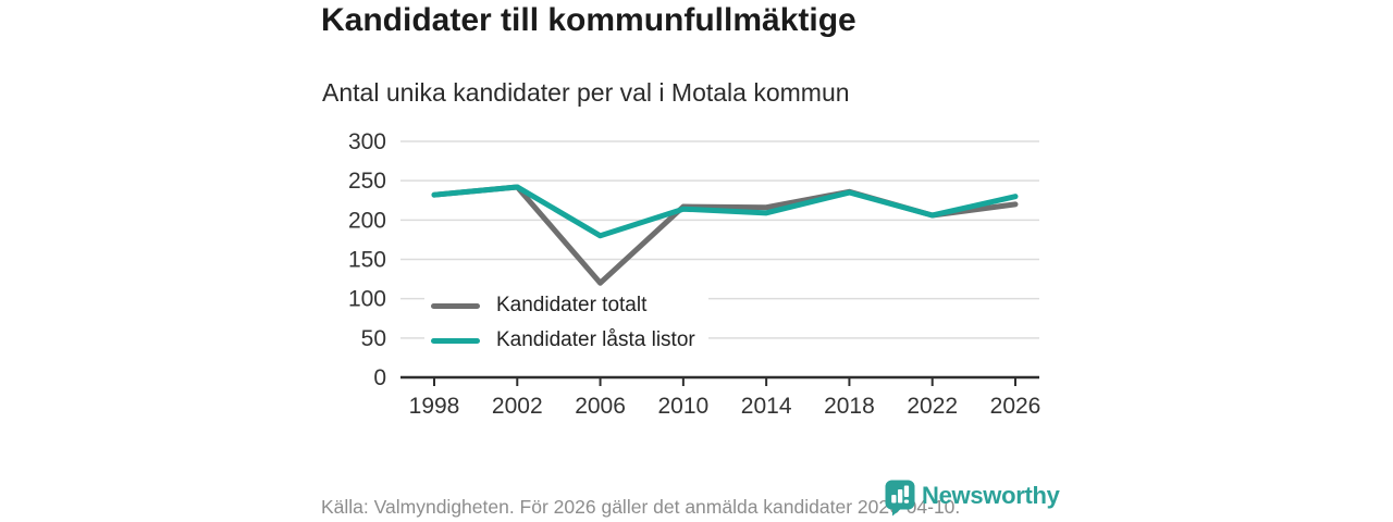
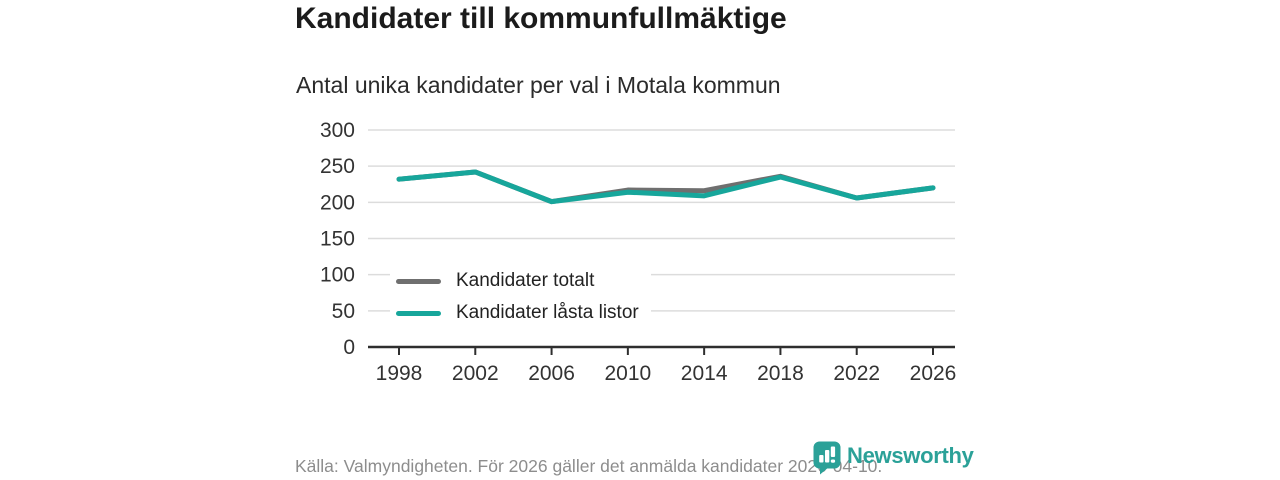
Kandidater totalt/2006: 120 -> 200
Kandidater låsta listor/2006: 180 -> 200
Kandidater låsta listor/2026: 230 -> 220
